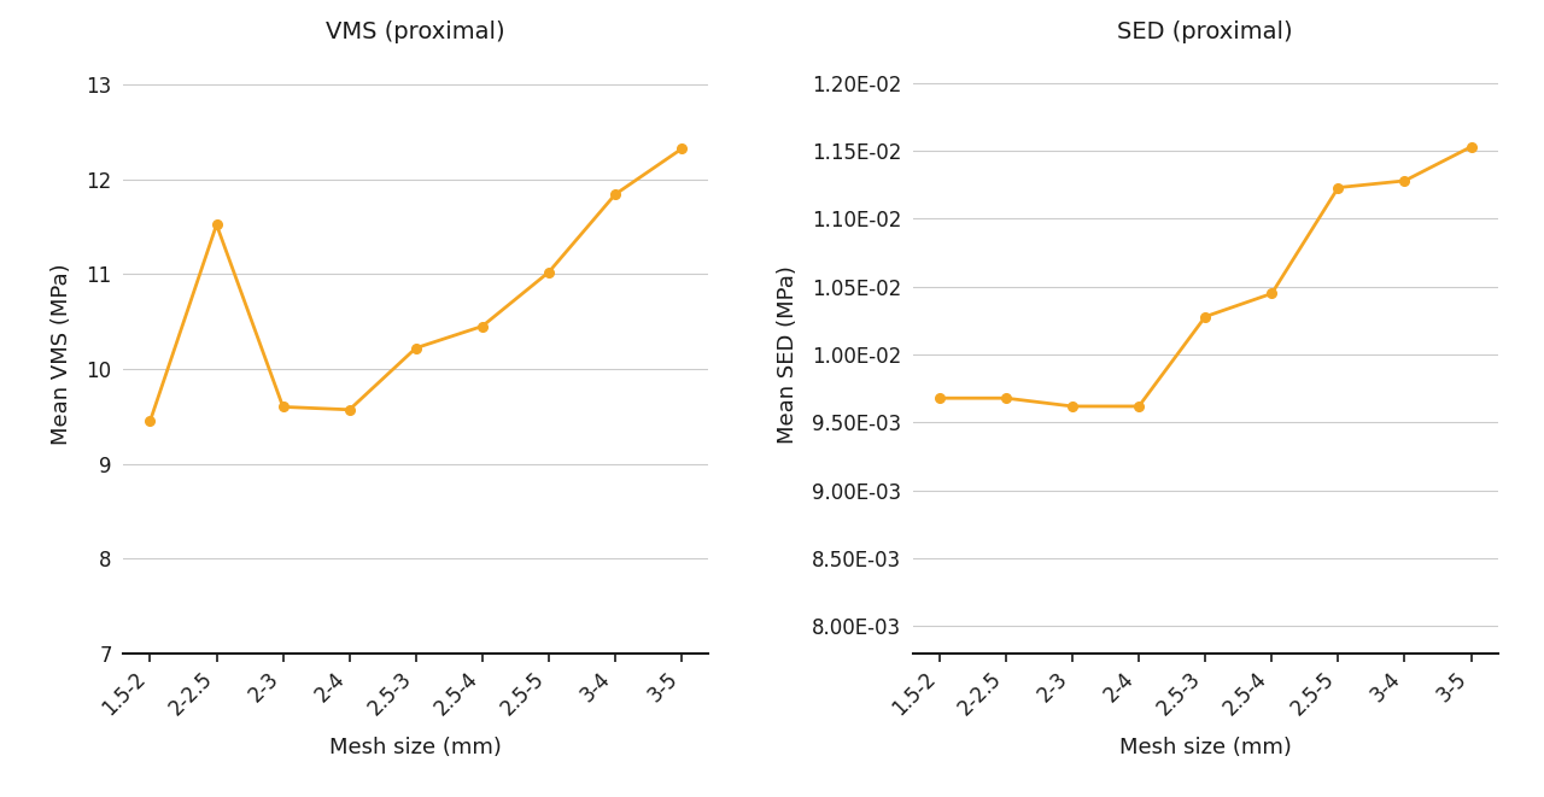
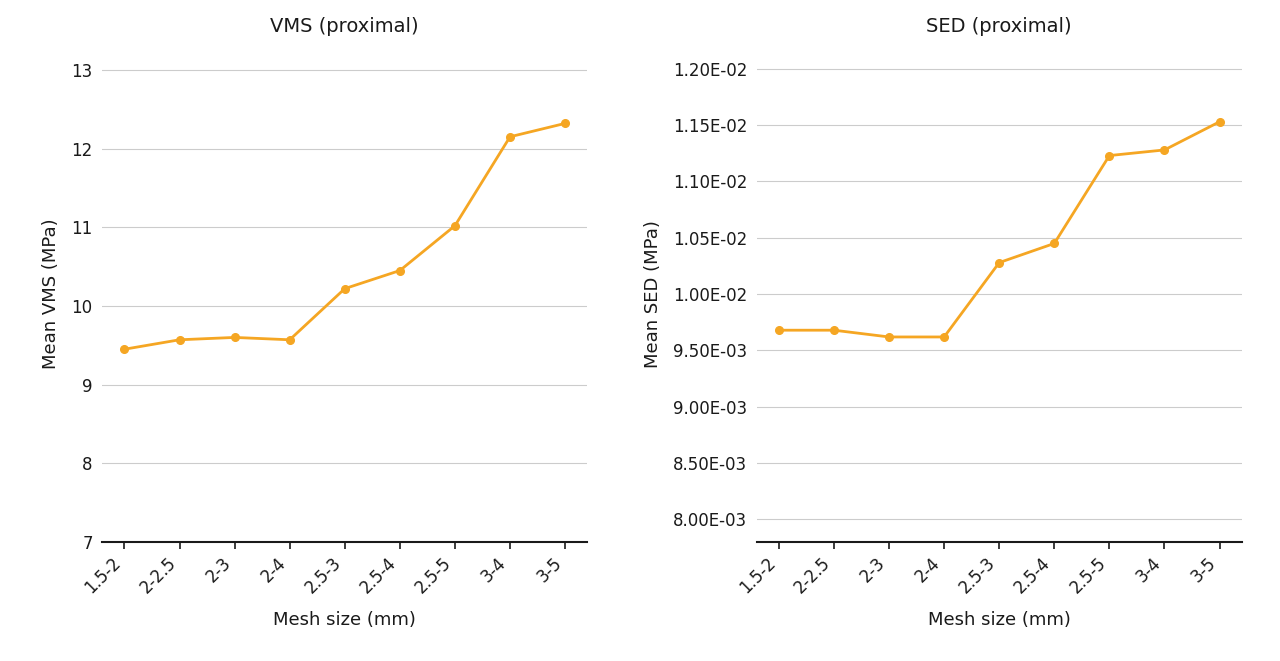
VMS (proximal)/2-2.5: 11.52 -> 9.57
VMS (proximal)/3-4: 11.84 -> 12.15
